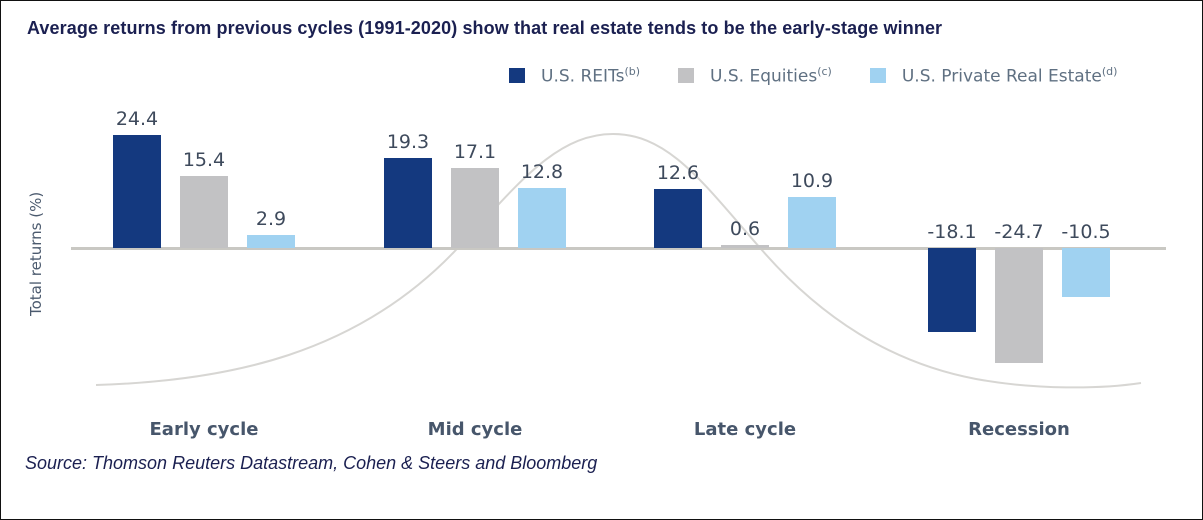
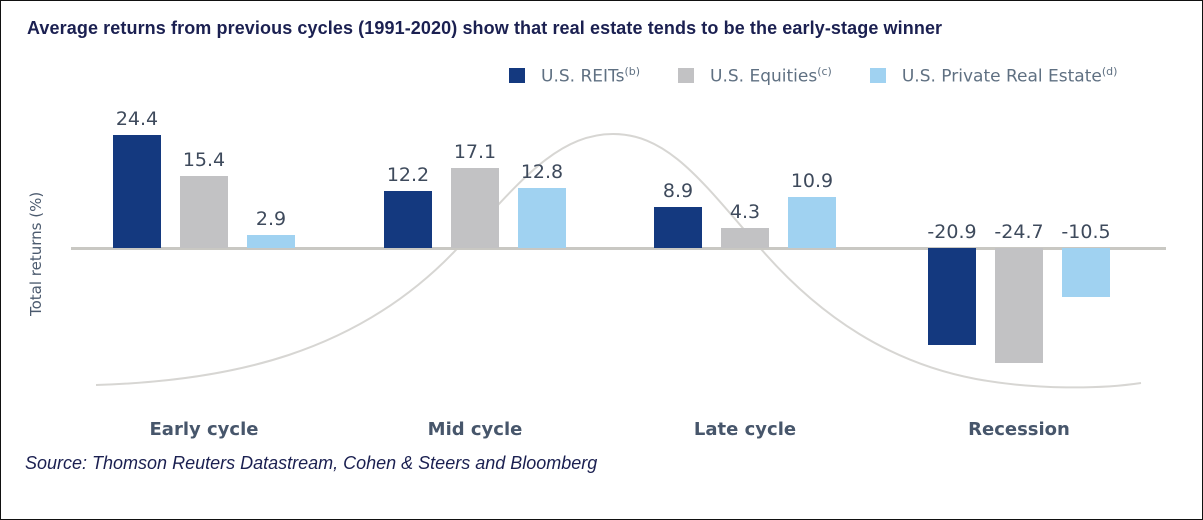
U.S. REITs/Mid cycle: 19.3 -> 12.2
U.S. REITs/Late cycle: 12.6 -> 8.9
U.S. Equities/Late cycle: 0.6 -> 4.3
U.S. REITs/Recession: -18.1 -> -20.9
